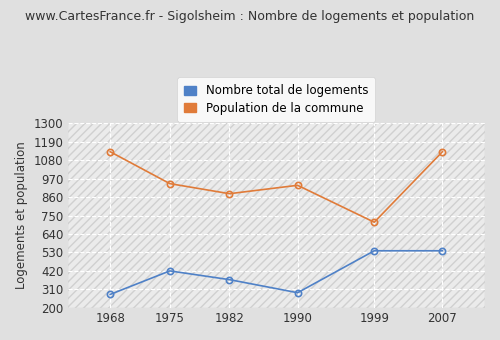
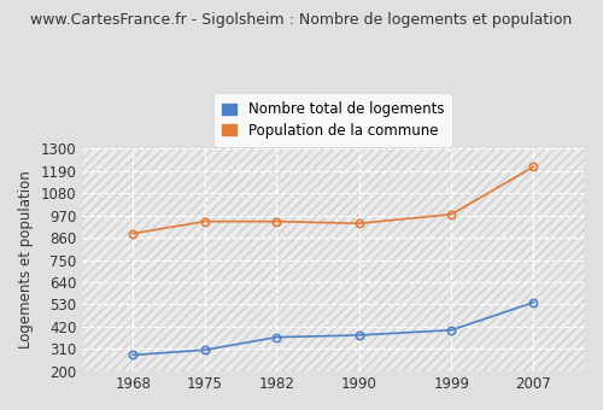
Population de la commune/1968: 1130 -> 880
Nombre total de logements/1975: 420 -> 300
Population de la commune/1982: 880 -> 940
Nombre total de logements/1990: 290 -> 380
Nombre total de logements/1999: 540 -> 400
Population de la commune/1999: 710 -> 980
Population de la commune/2007: 1130 -> 1210
